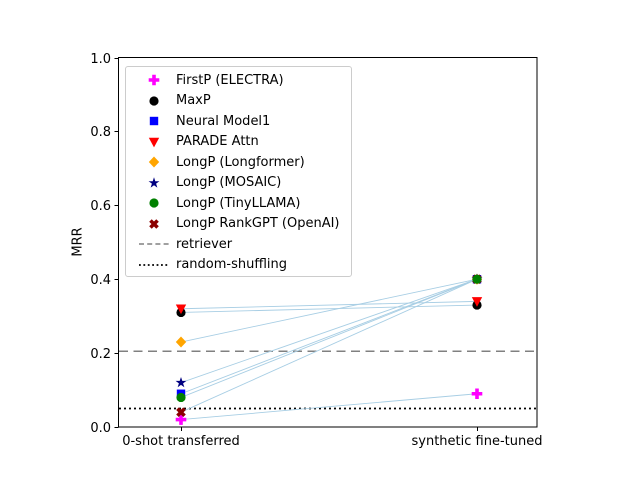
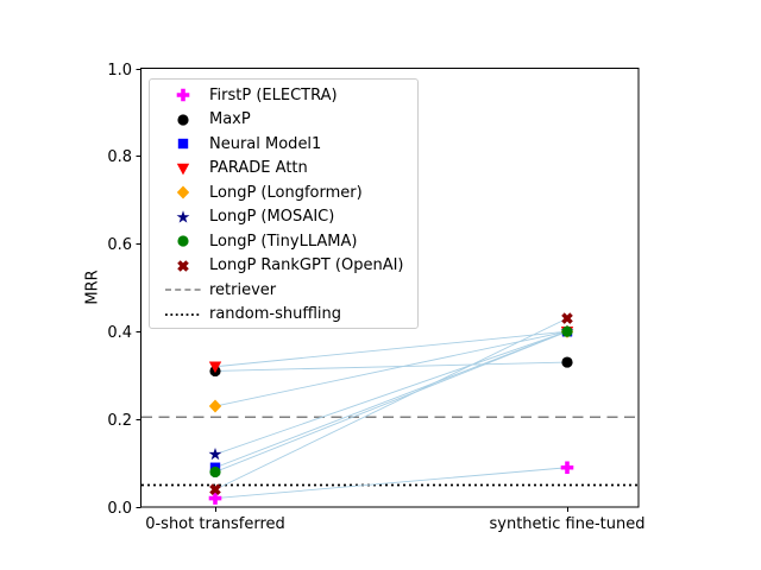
PARADE Attn/synthetic fine-tuned: 0.34 -> 0.40
LongP RankGPT (OpenAI)/synthetic fine-tuned: 0.40 -> 0.43
